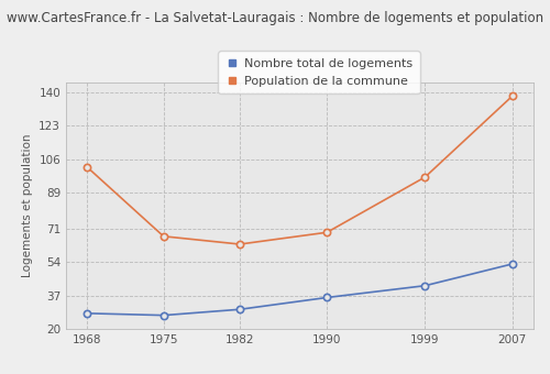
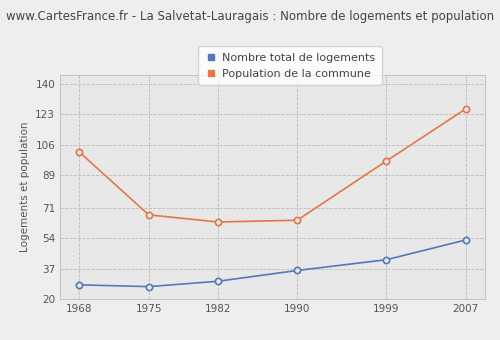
Population de la commune/1990: 69 -> 64
Population de la commune/2007: 138 -> 126
